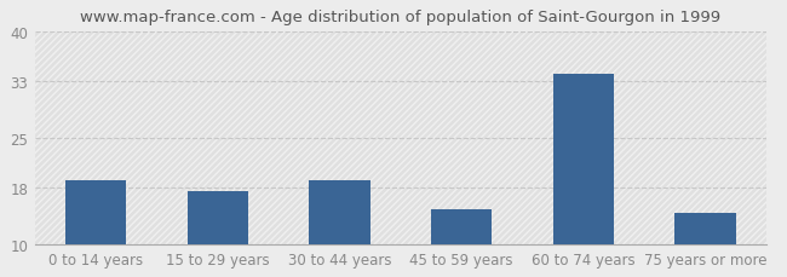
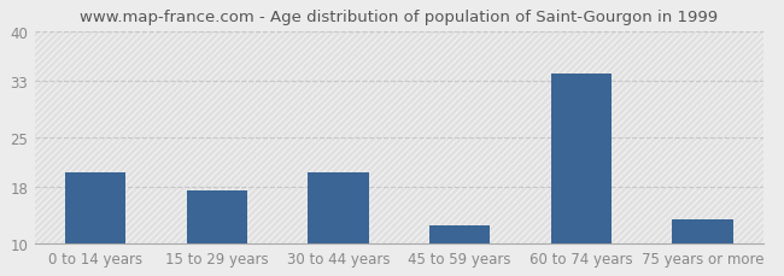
0 to 14 years: 19.0 -> 20.0
30 to 44 years: 19.0 -> 20.0
45 to 59 years: 15.0 -> 12.5
75 years or more: 14.4 -> 13.5
